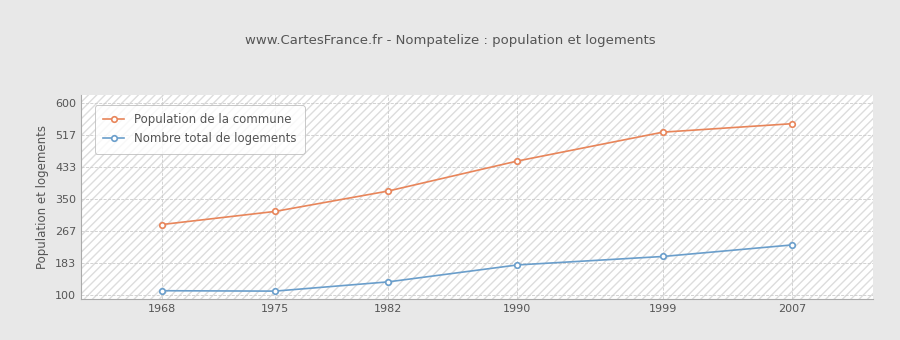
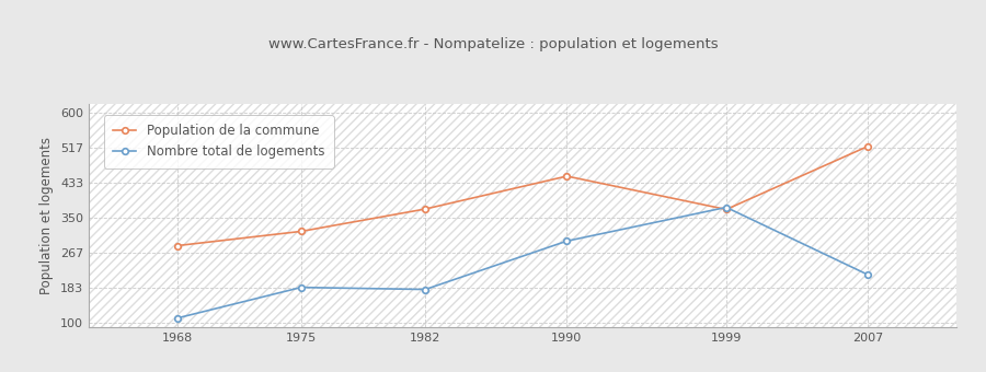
Nombre total de logements/1975: 111 -> 185
Nombre total de logements/1982: 135 -> 180
Nombre total de logements/1990: 179 -> 295
Nombre total de logements/1999: 201 -> 375
Population de la commune/1999: 524 -> 370
Nombre total de logements/2007: 231 -> 215
Population de la commune/2007: 546 -> 520
